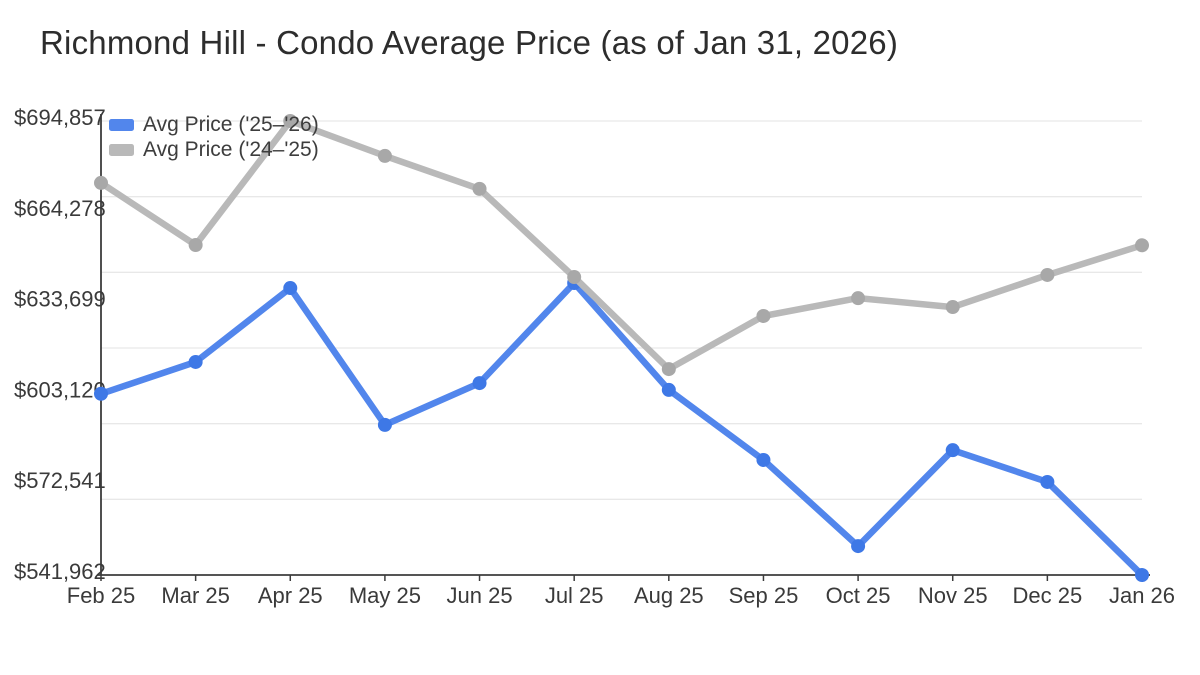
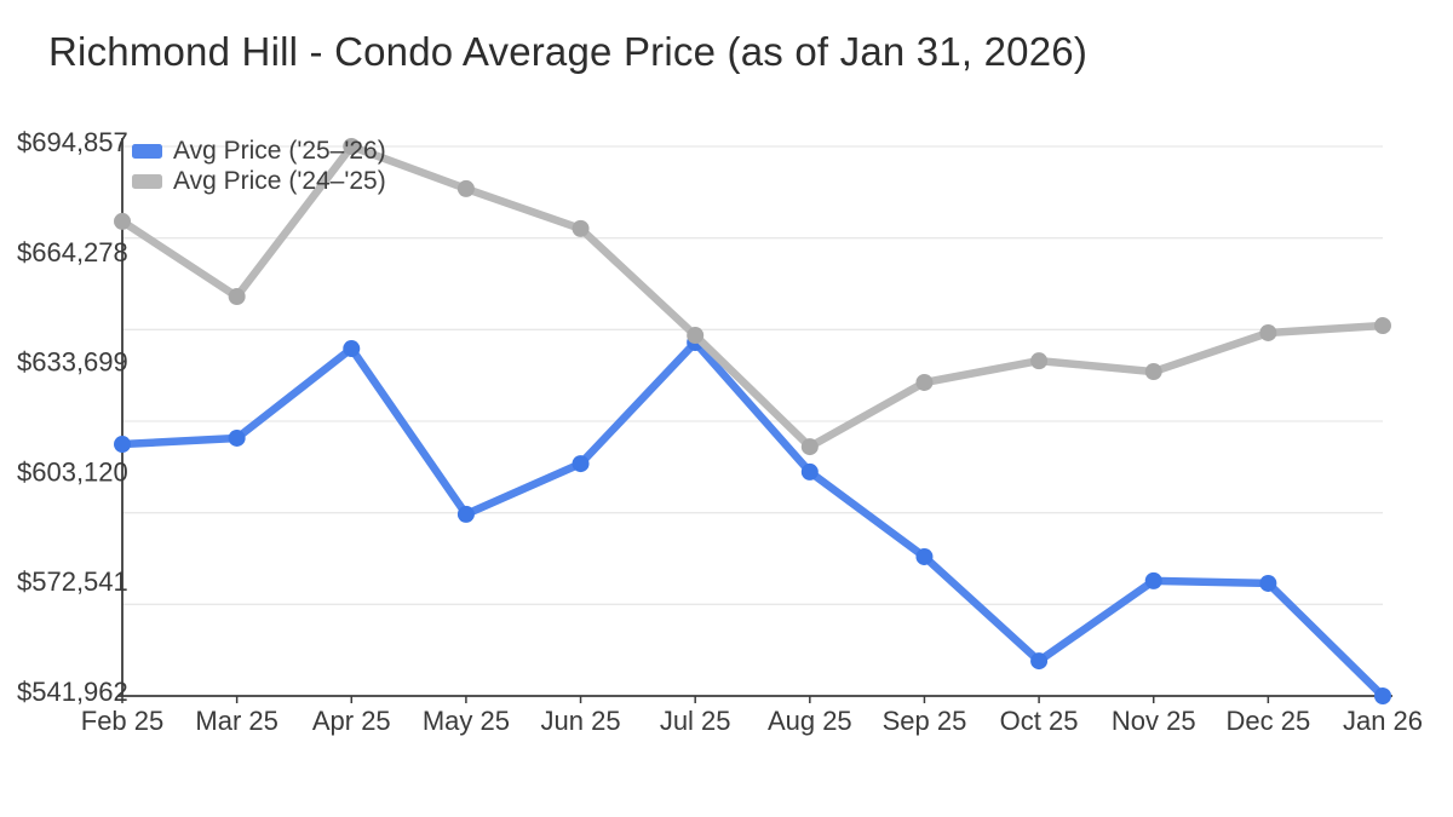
Avg Price ('25–'26)/Feb 25: $603000 -> $612000
Avg Price ('25–'26)/Nov 25: $584000 -> $574000
Avg Price ('24–'25)/Jan 26: $653000 -> $645000
